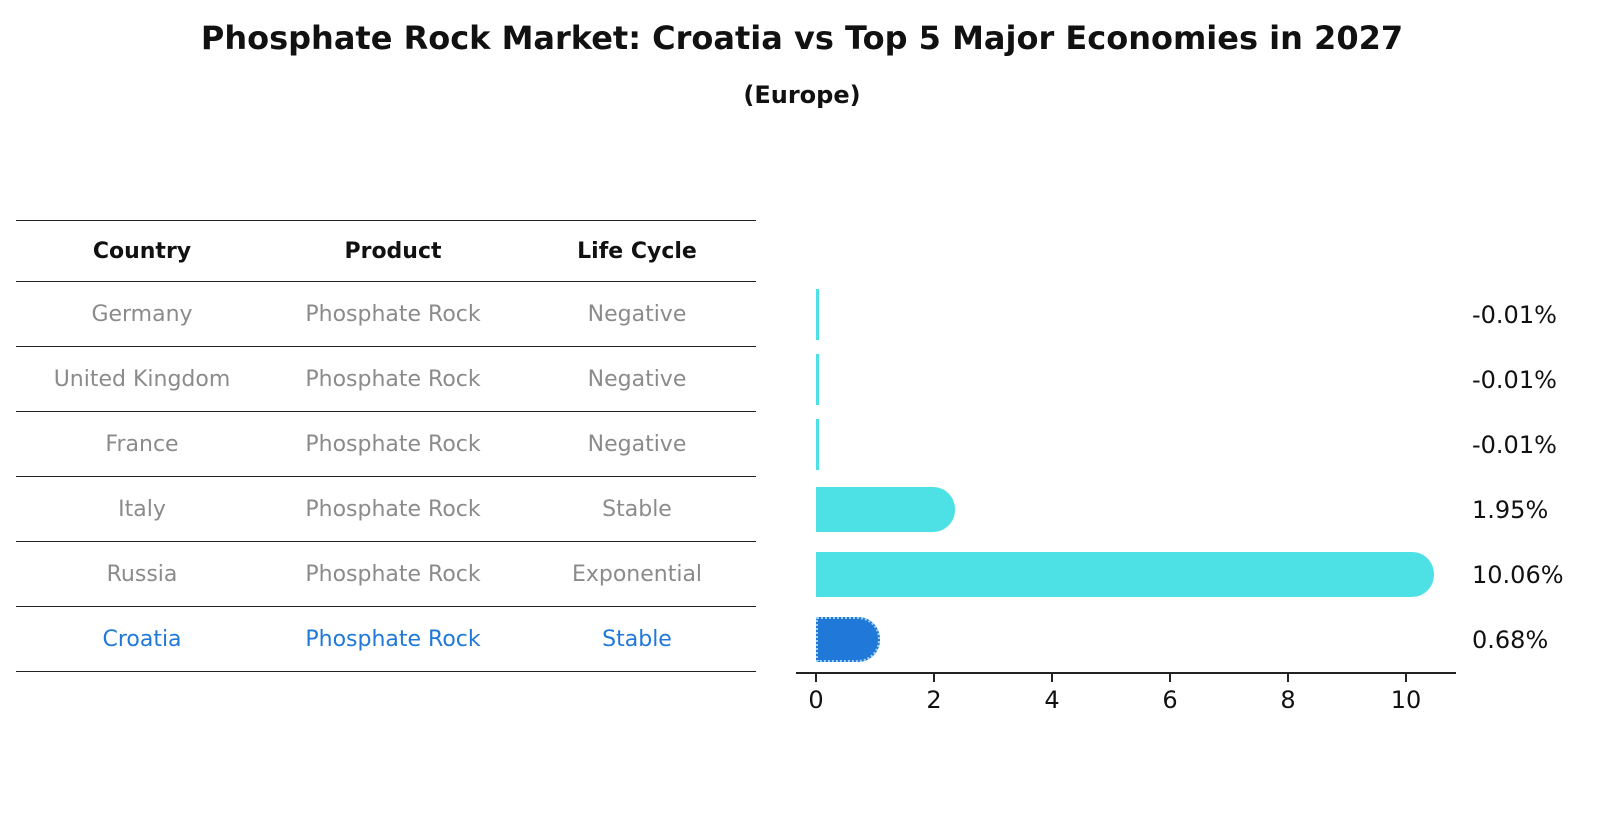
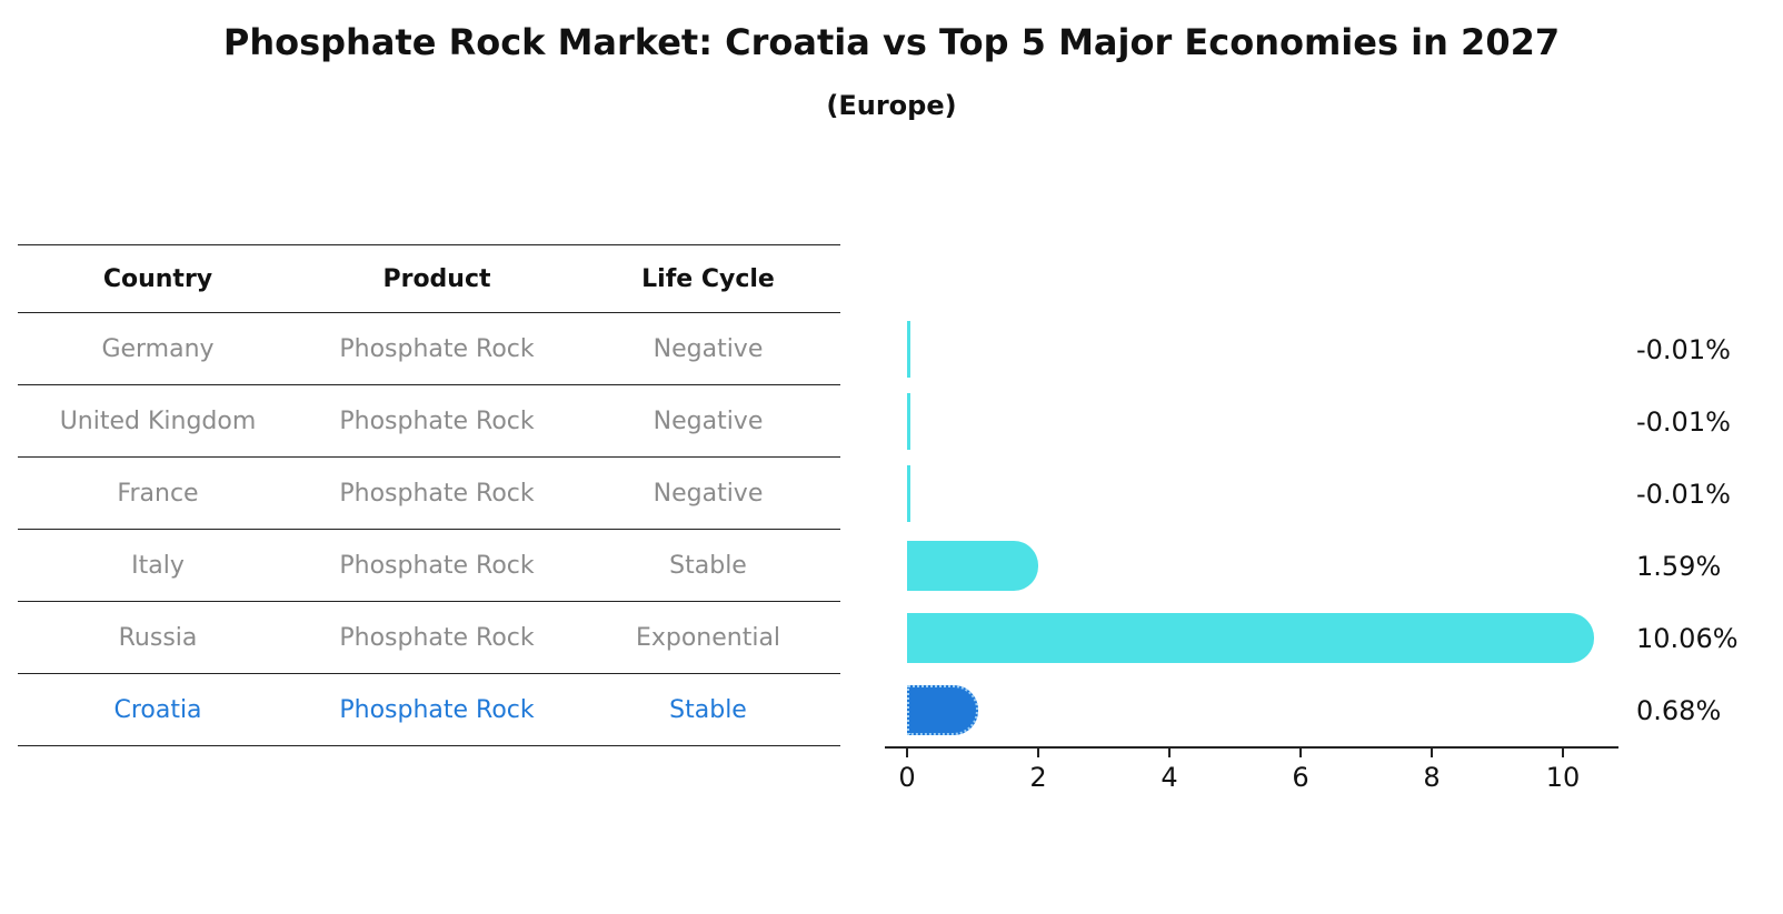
Italy: 1.95% -> 1.59%
